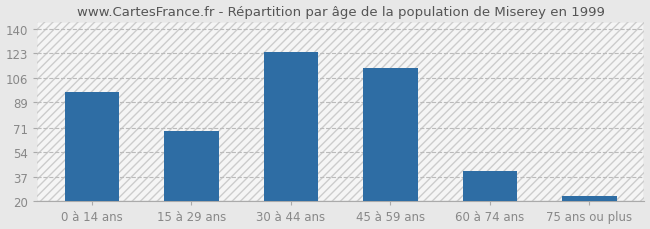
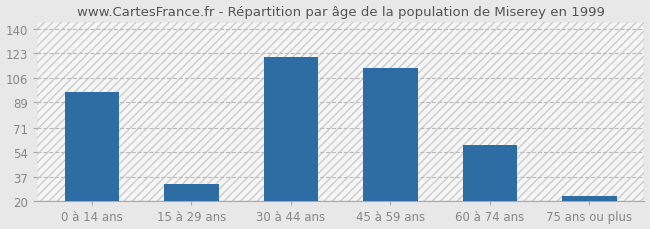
15 à 29 ans: 69 -> 32
30 à 44 ans: 124 -> 120
60 à 74 ans: 41 -> 59
